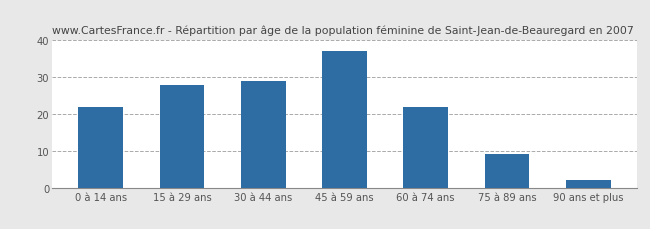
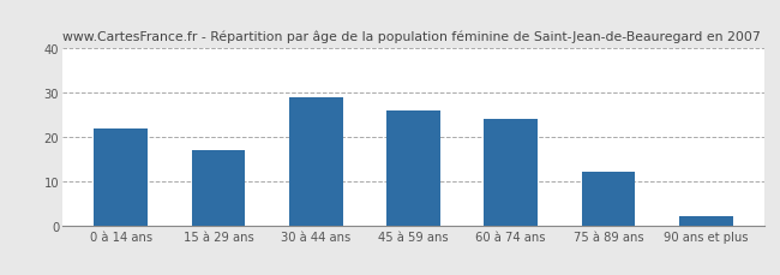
15 à 29 ans: 28 -> 17
45 à 59 ans: 37 -> 26
60 à 74 ans: 22 -> 24
75 à 89 ans: 9 -> 12
